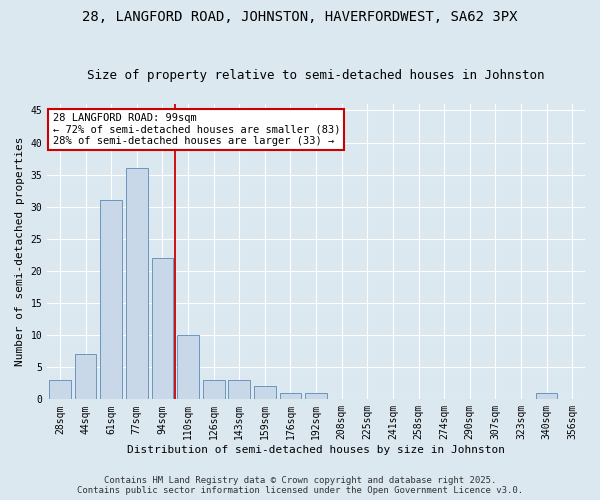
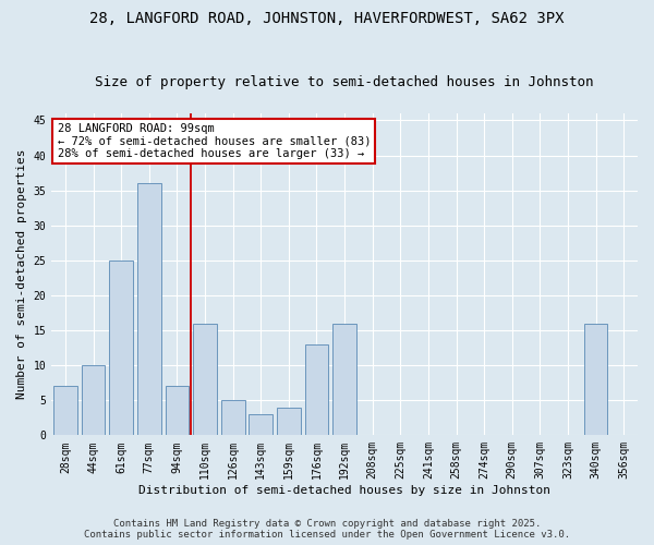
28sqm: 3 -> 7
44sqm: 7 -> 10
61sqm: 31 -> 25
94sqm: 22 -> 7
110sqm: 10 -> 16
126sqm: 3 -> 5
159sqm: 2 -> 4
176sqm: 1 -> 13
192sqm: 1 -> 16
340sqm: 1 -> 16
